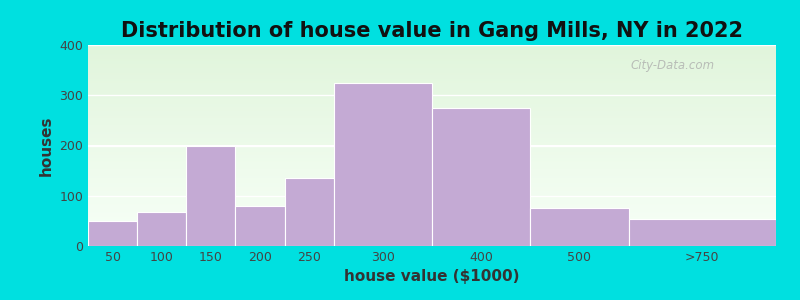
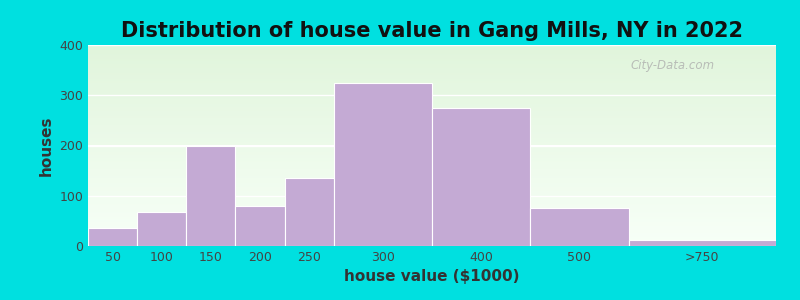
50: 50 -> 35
>750: 54 -> 12
